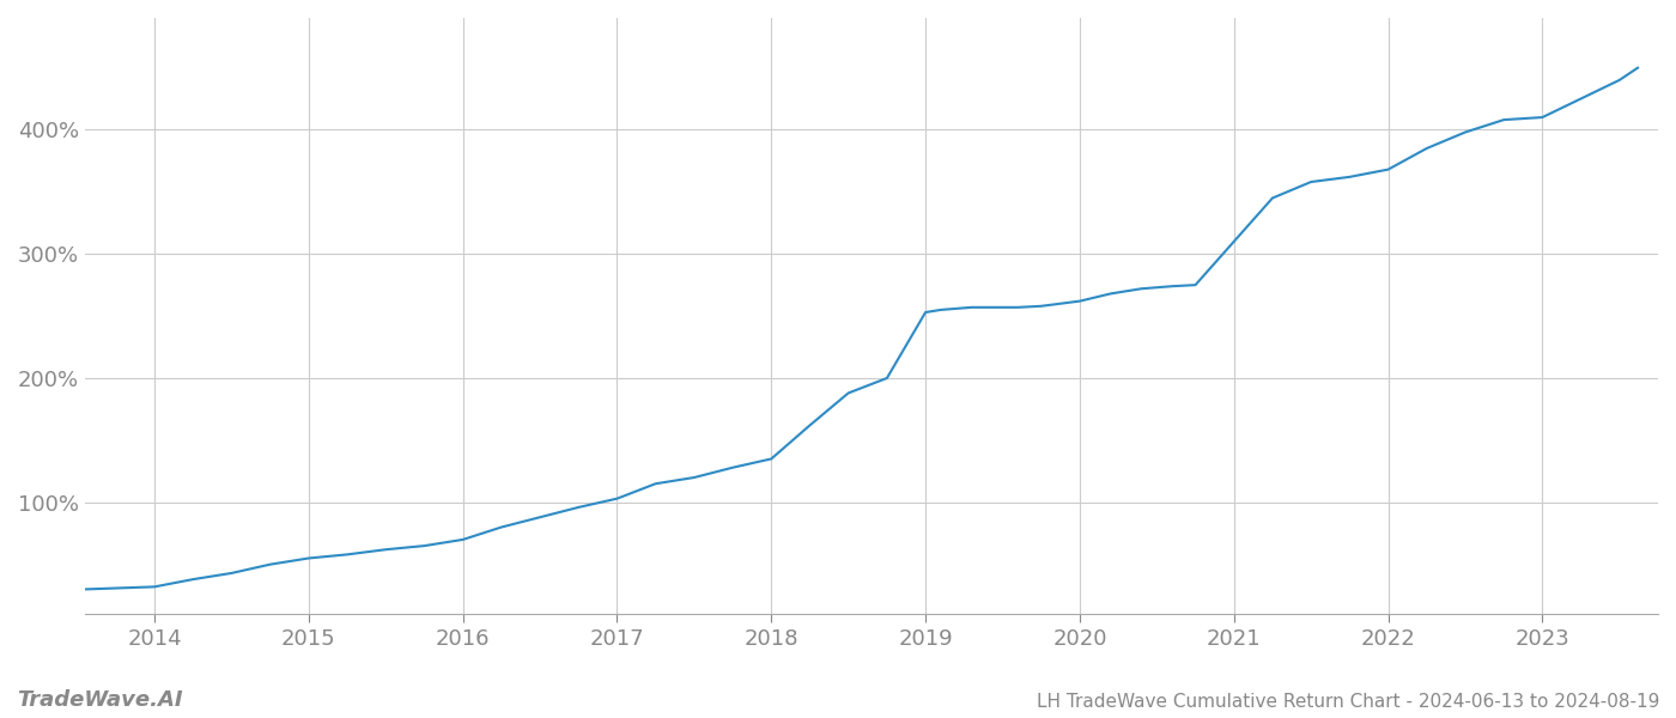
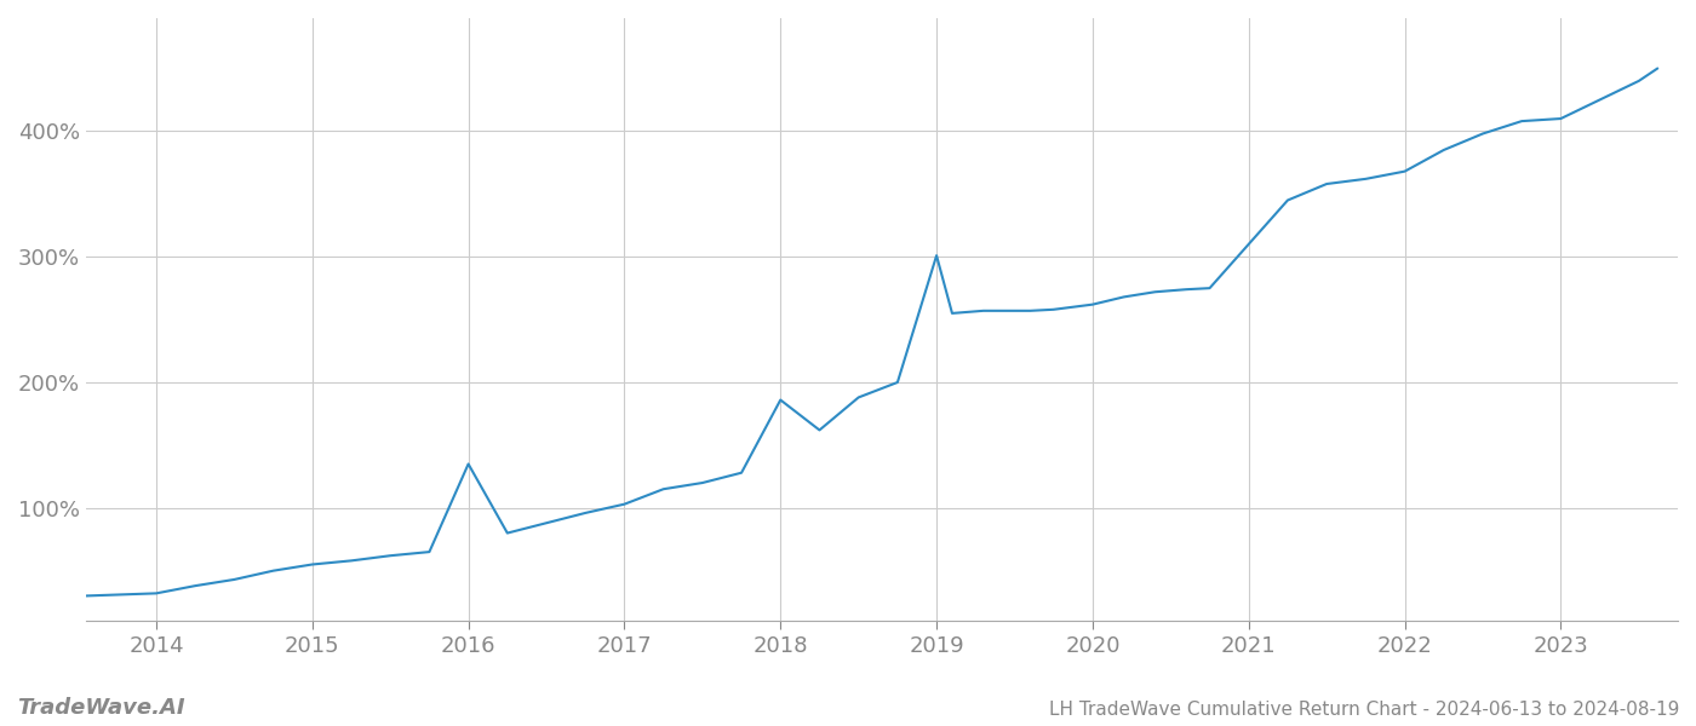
2016: 70% -> 135%
2018: 135% -> 186%
2019: 253% -> 301%
